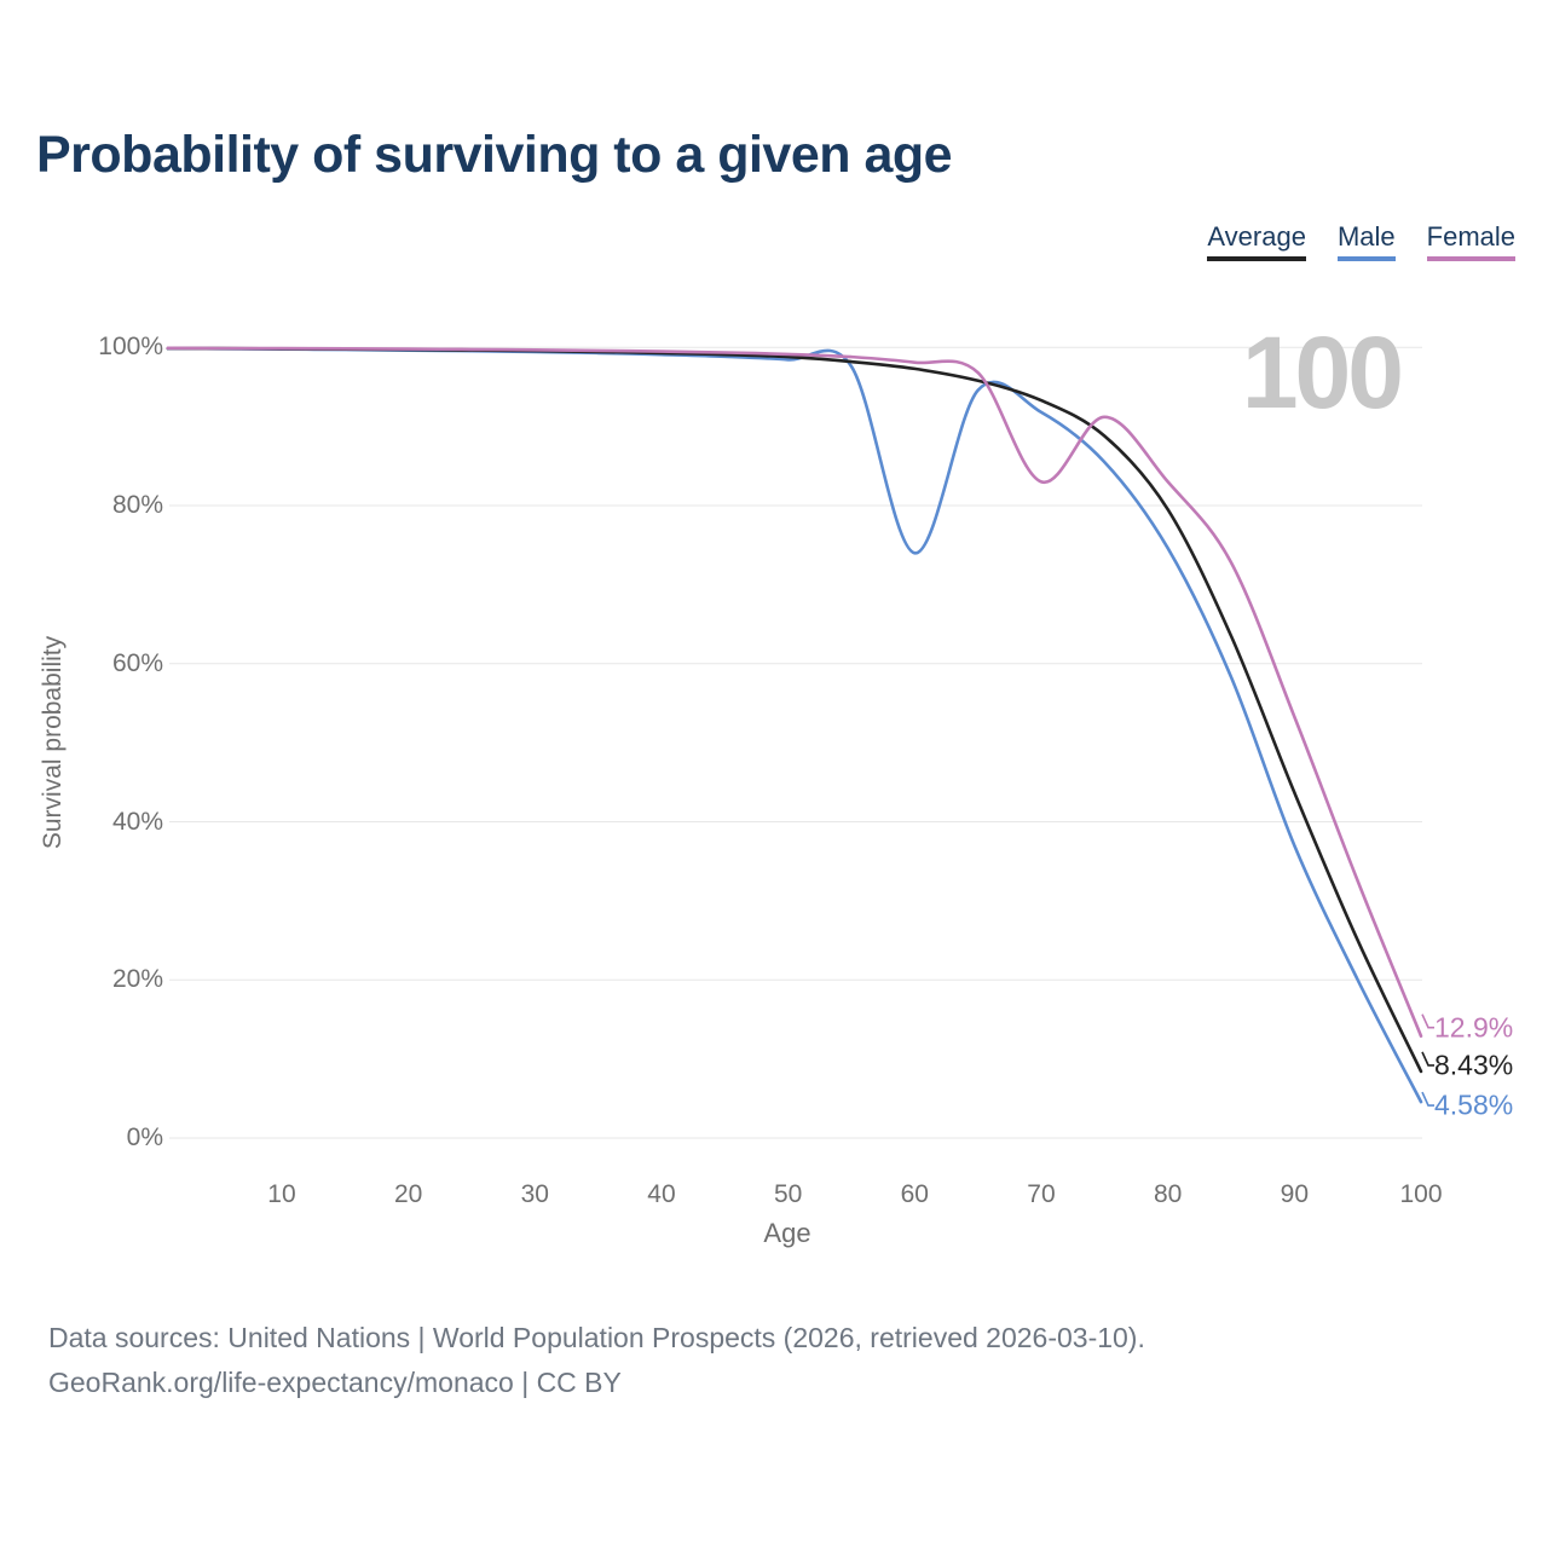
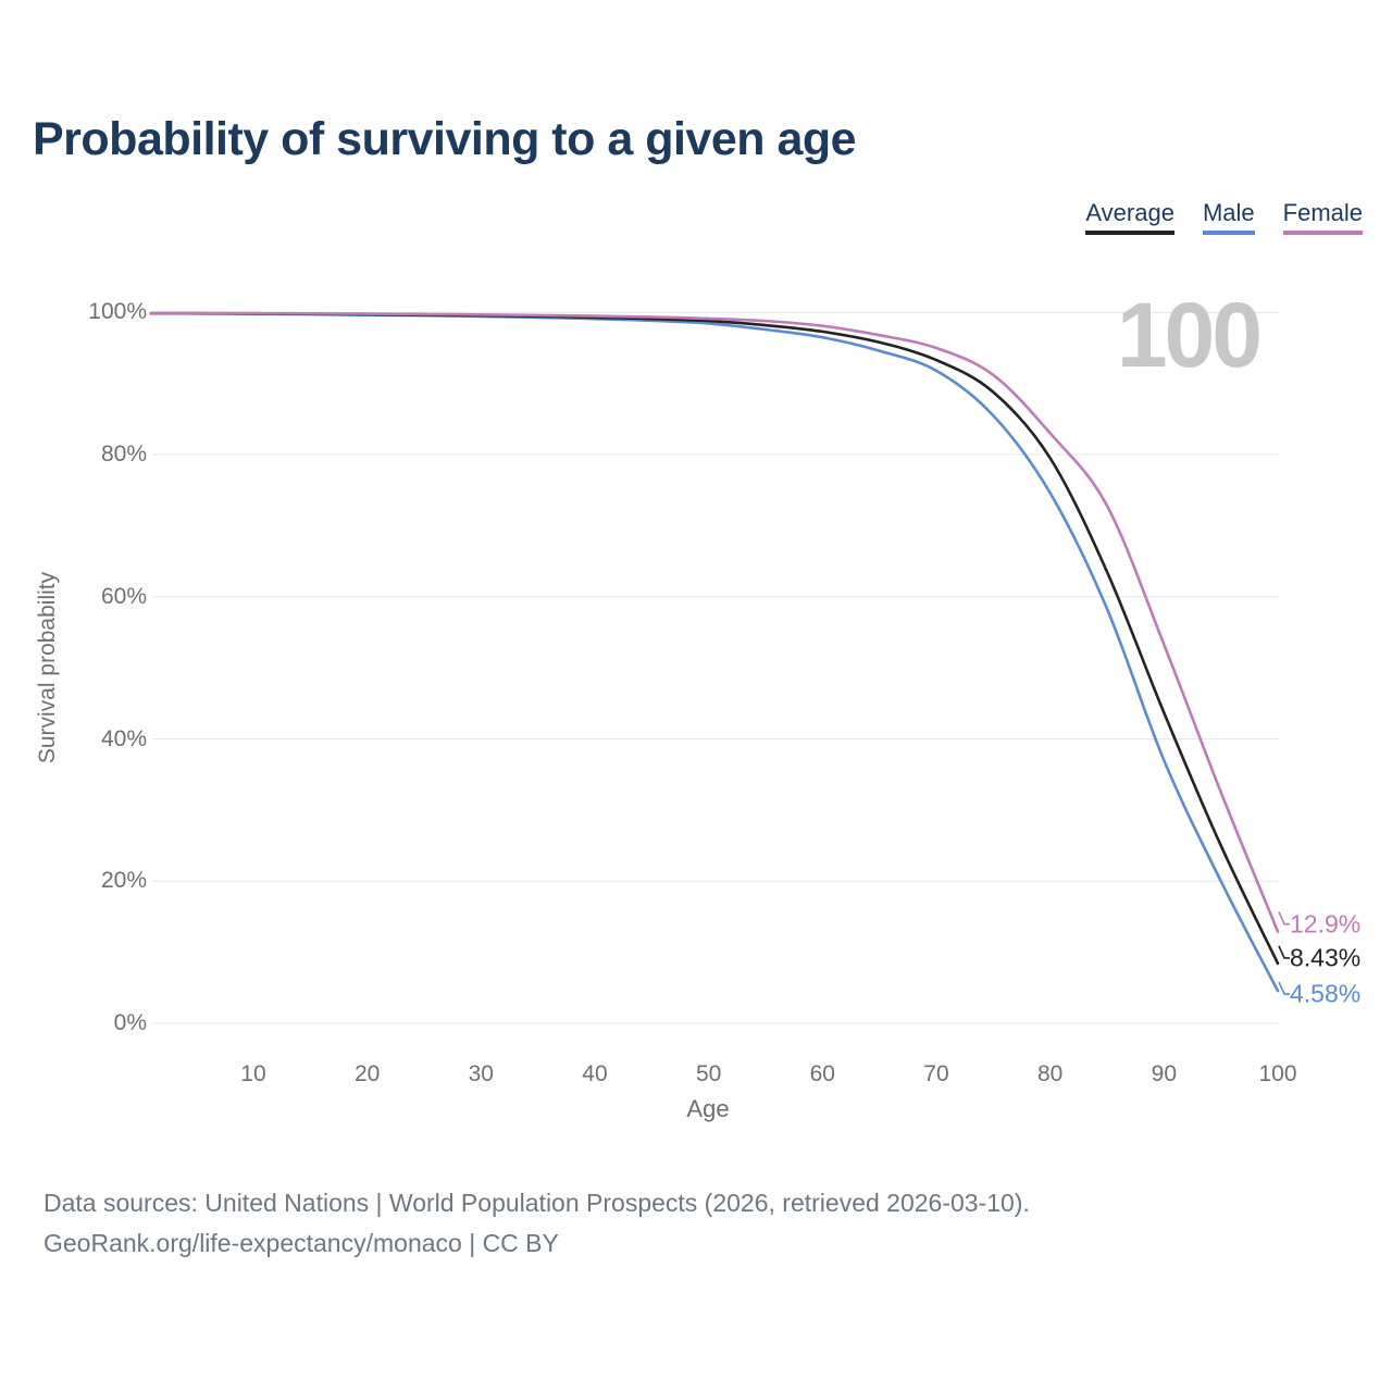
Male/60: 74% -> 96%
Female/70: 83% -> 95%
